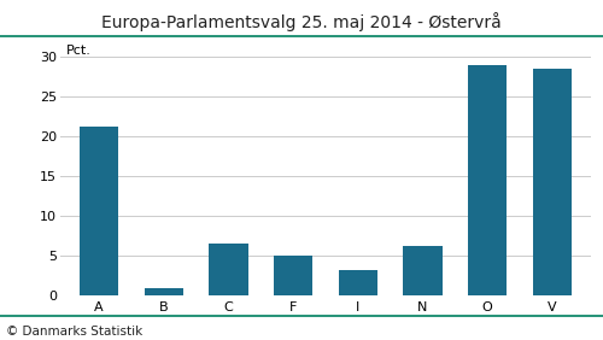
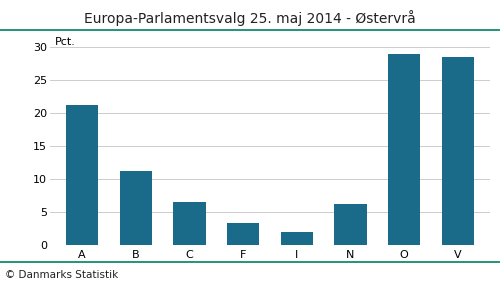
B: 1.0 -> 11.2
F: 5.1 -> 3.4
I: 3.2 -> 2.0
